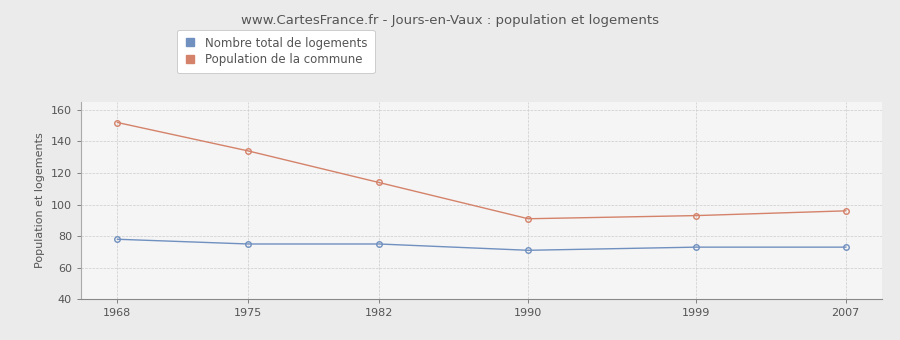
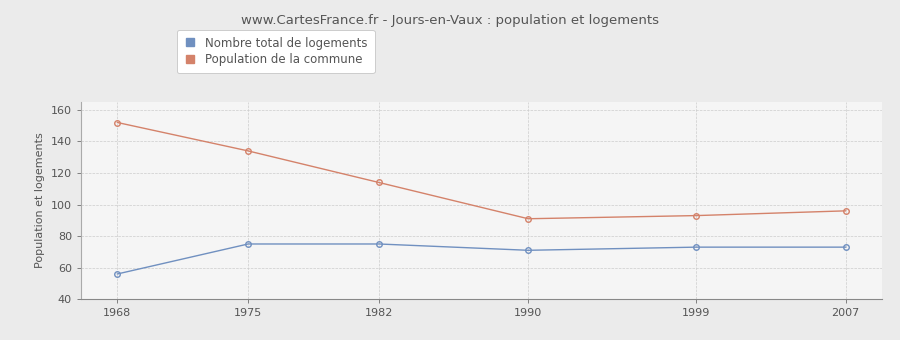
Nombre total de logements/1968: 78 -> 56
